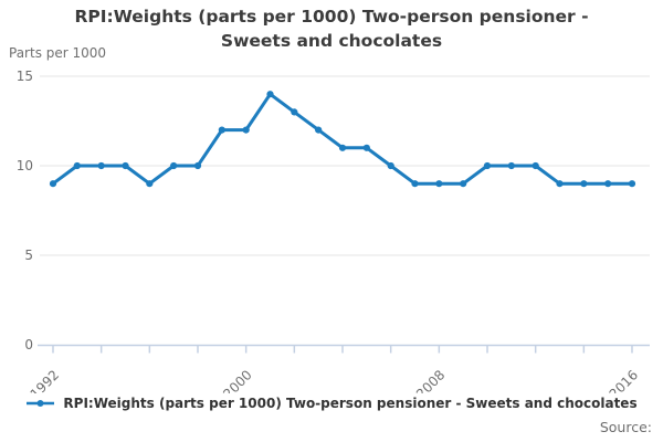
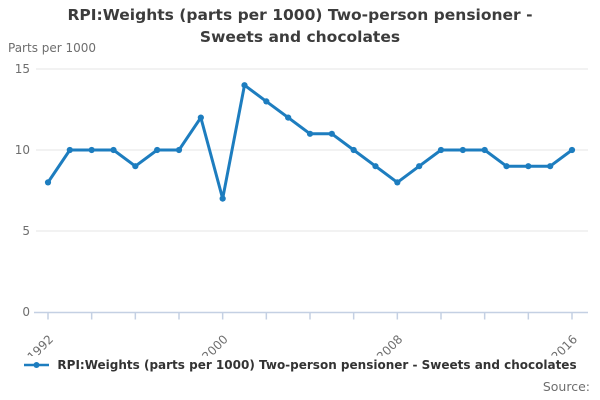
1992: 9 -> 8
2000: 12 -> 7
2008: 9 -> 8
2016: 9 -> 10
